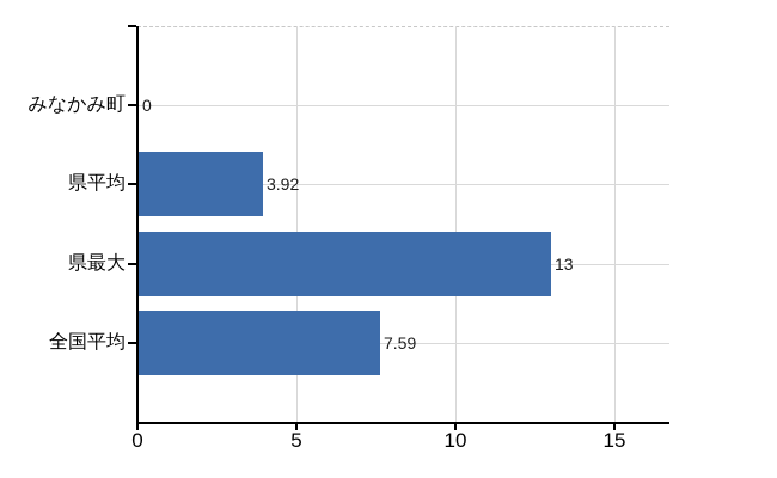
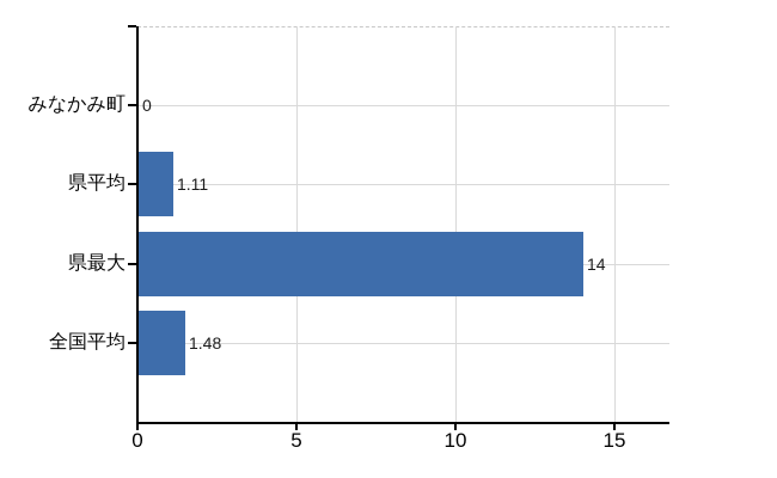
県平均: 3.92 -> 1.11
県最大: 13 -> 14
全国平均: 7.59 -> 1.48
